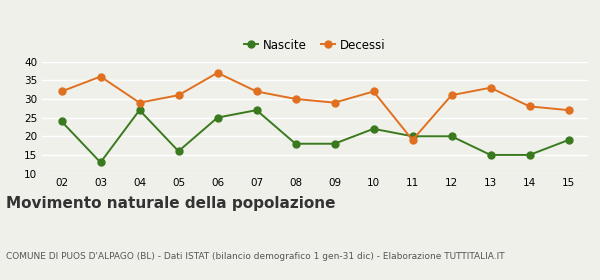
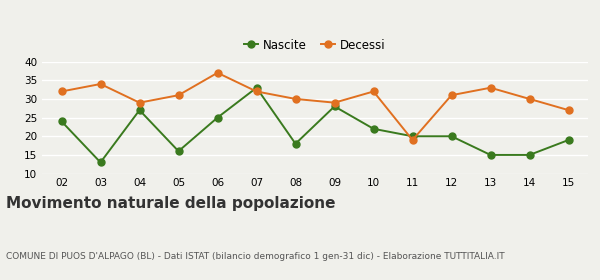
Decessi/03: 36 -> 34
Nascite/07: 27 -> 33
Nascite/09: 18 -> 28
Decessi/14: 28 -> 30
